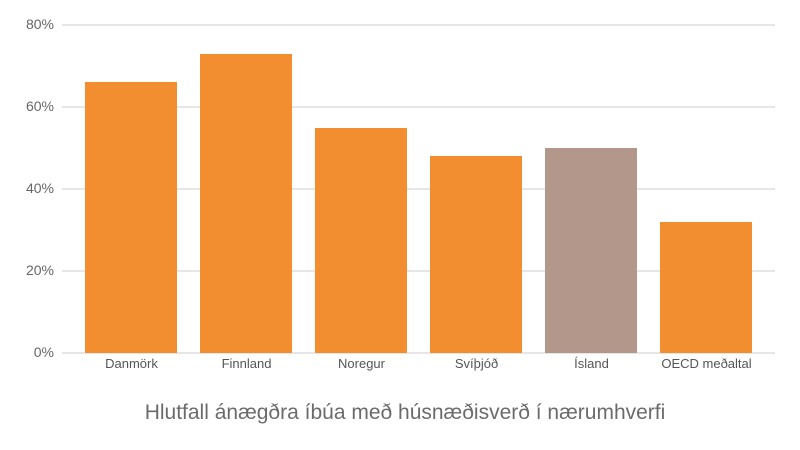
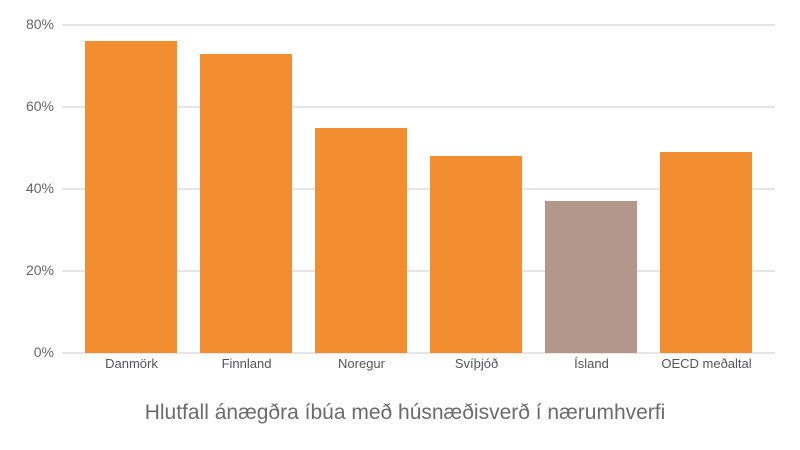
Danmörk: 66% -> 76%
Ísland: 50% -> 37%
OECD meðaltal: 32% -> 49%
